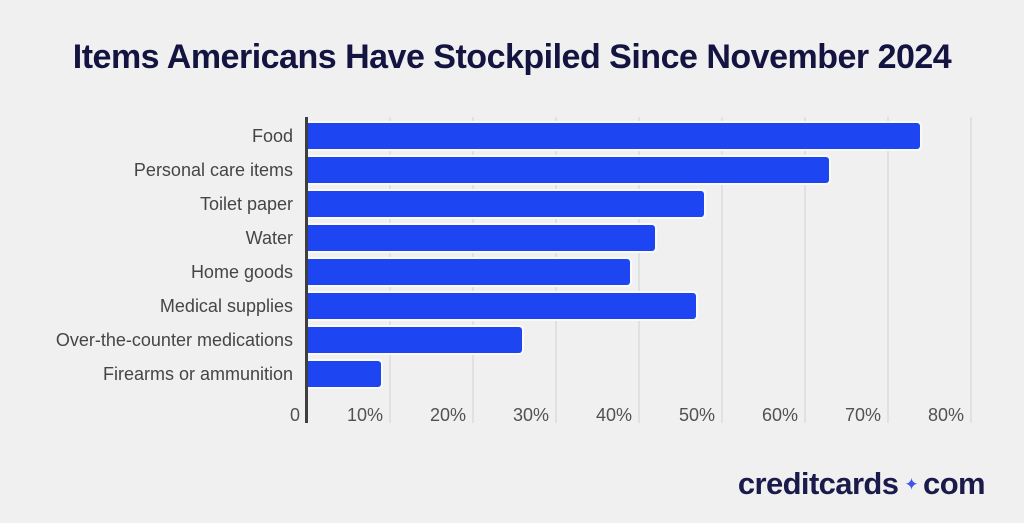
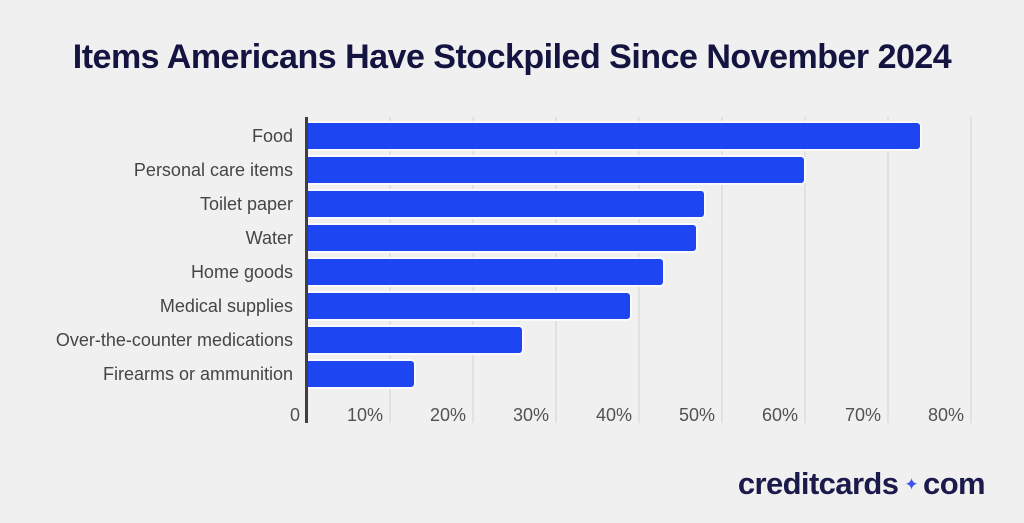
Personal care items: 63% -> 60%
Water: 42% -> 47%
Home goods: 39% -> 43%
Medical supplies: 47% -> 39%
Firearms or ammunition: 9% -> 13%
